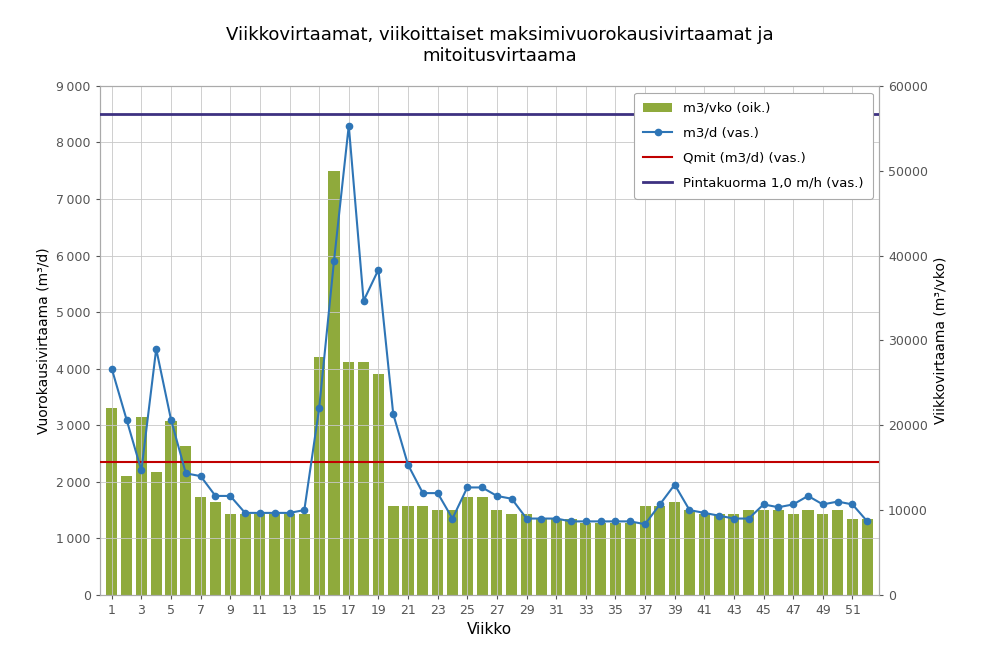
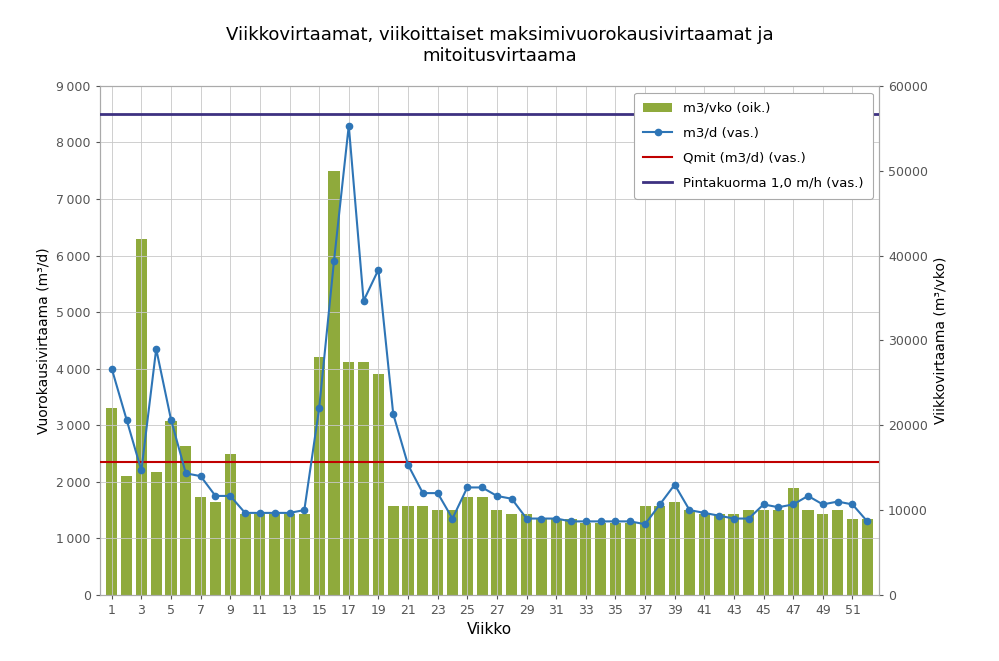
m3/vko (oik.)/3: 21000 -> 42000
m3/vko (oik.)/9: 9500 -> 16600
m3/vko (oik.)/47: 9500 -> 12600
